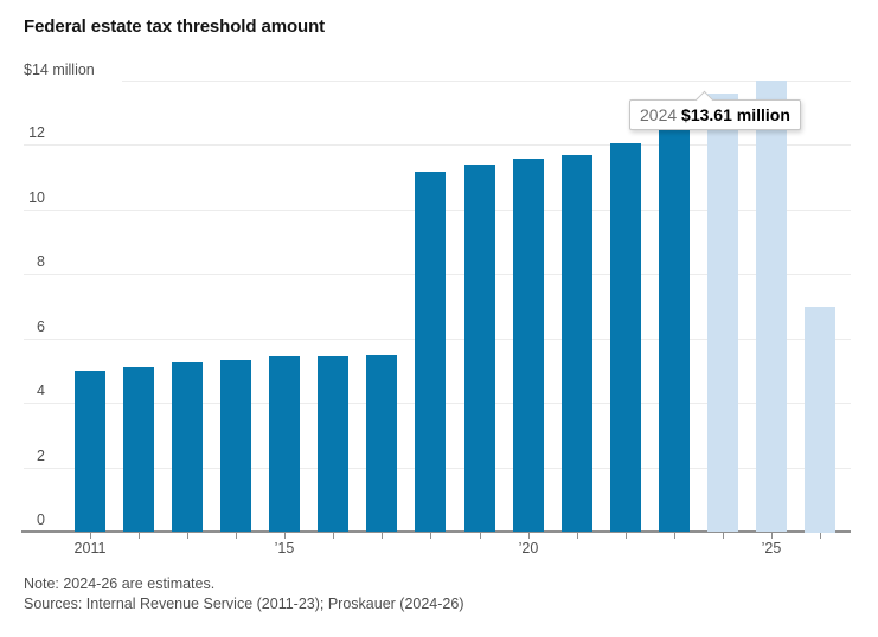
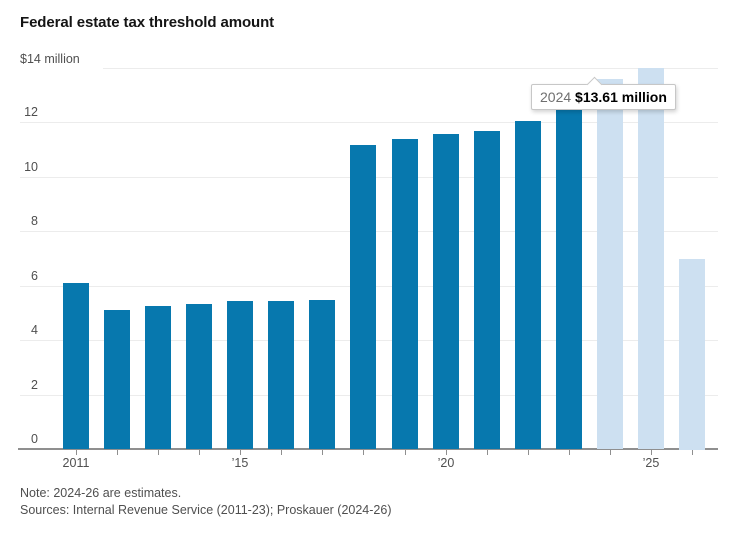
2011: 5.0 -> 6.1
